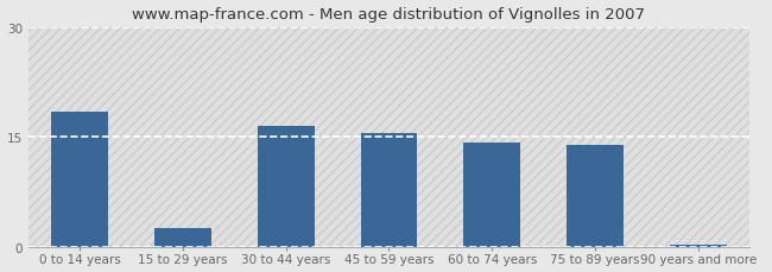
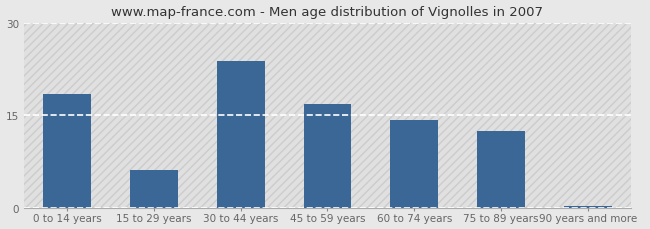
15 to 29 years: 2.5 -> 6.2
30 to 44 years: 16.5 -> 23.8
45 to 59 years: 15.5 -> 16.8
75 to 89 years: 13.9 -> 12.4
